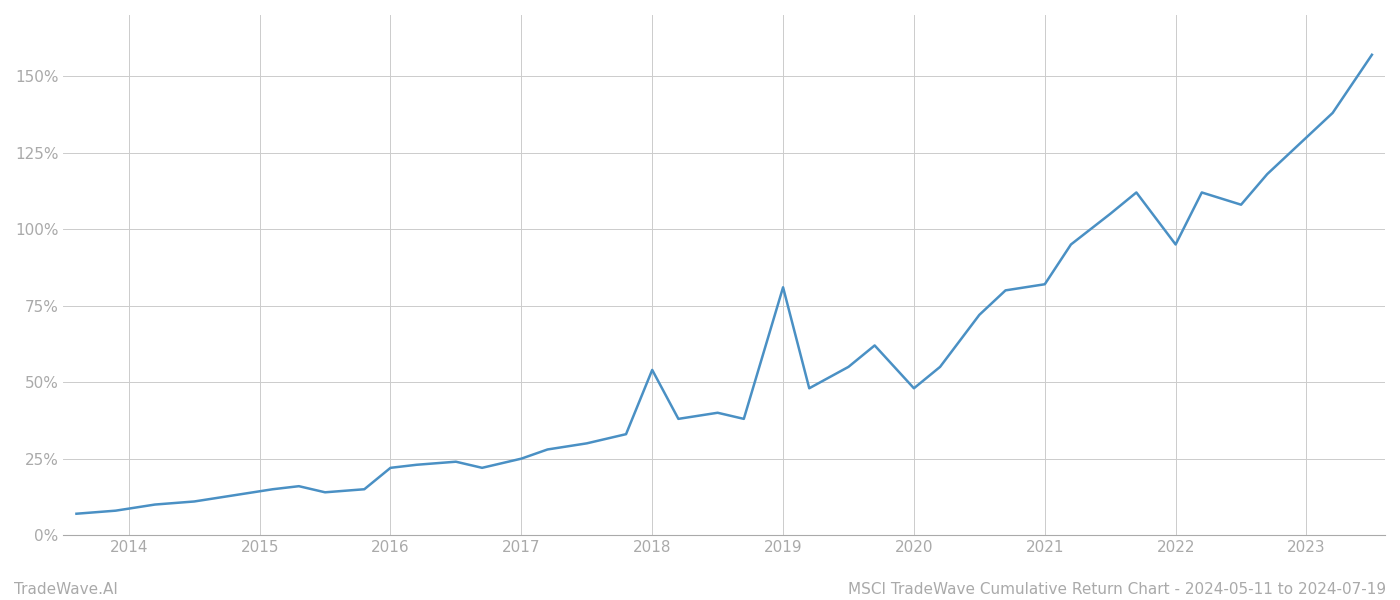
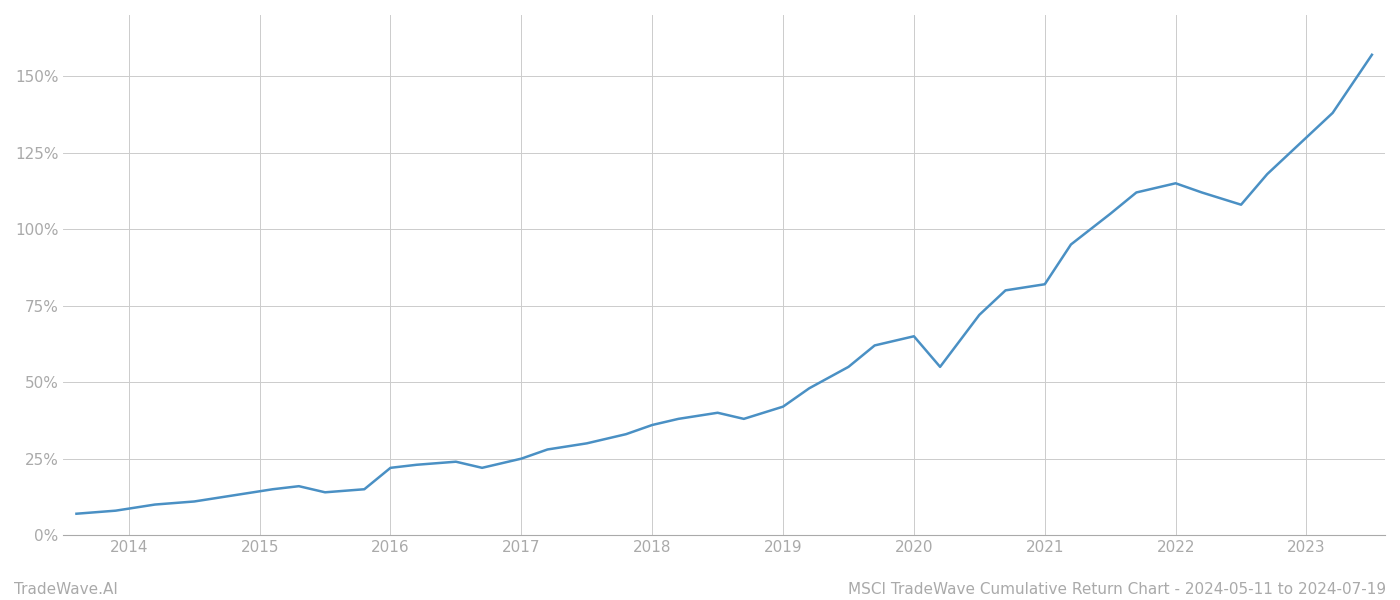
2018: 54% -> 36%
2019: 81% -> 42%
2020: 48% -> 65%
2022: 95% -> 115%
